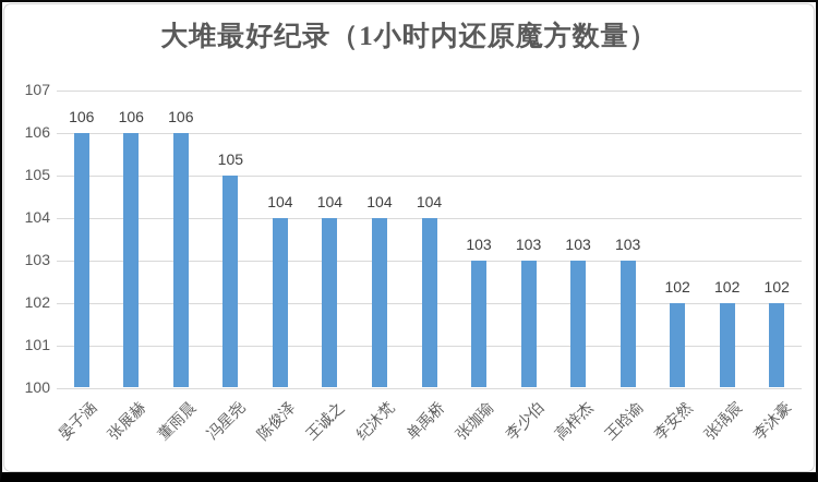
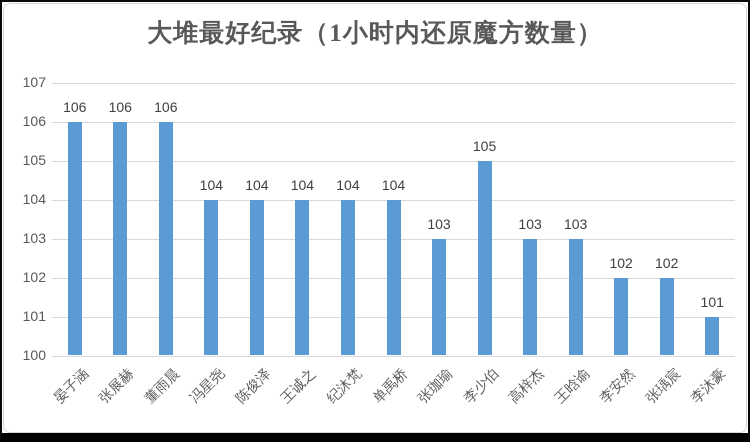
冯星尧: 105 -> 104
李少伯: 103 -> 105
李沐豪: 102 -> 101
